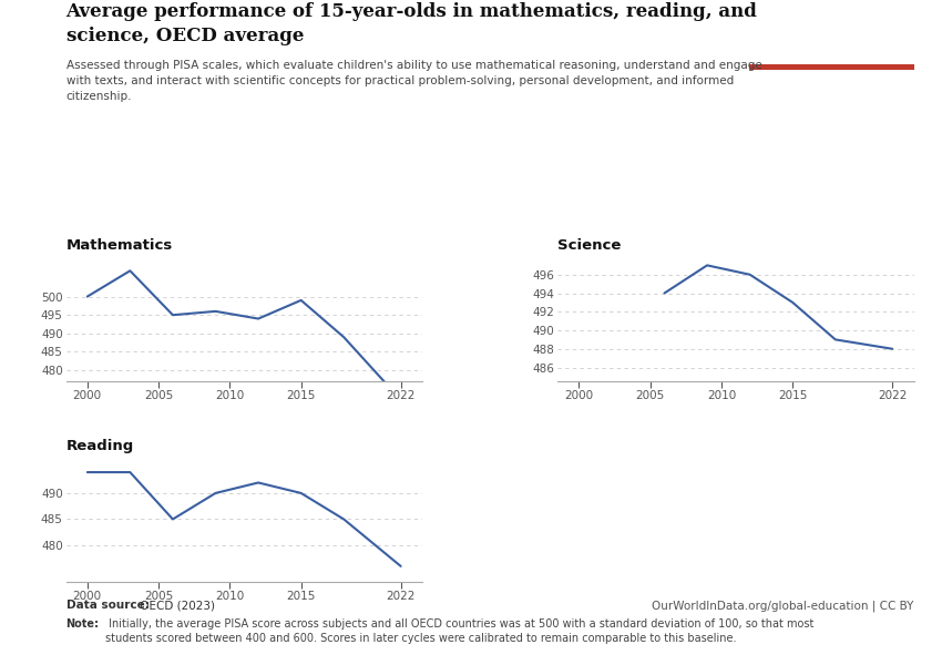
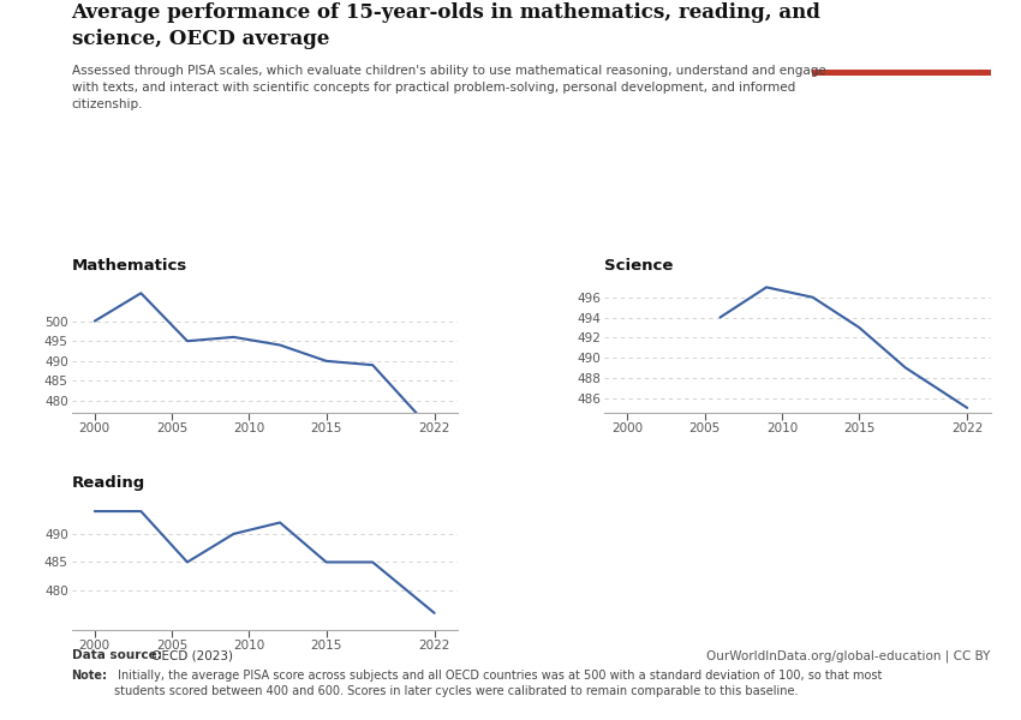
Mathematics/2015: 499 -> 490
Science/2022: 488 -> 485
Reading/2015: 490 -> 485
